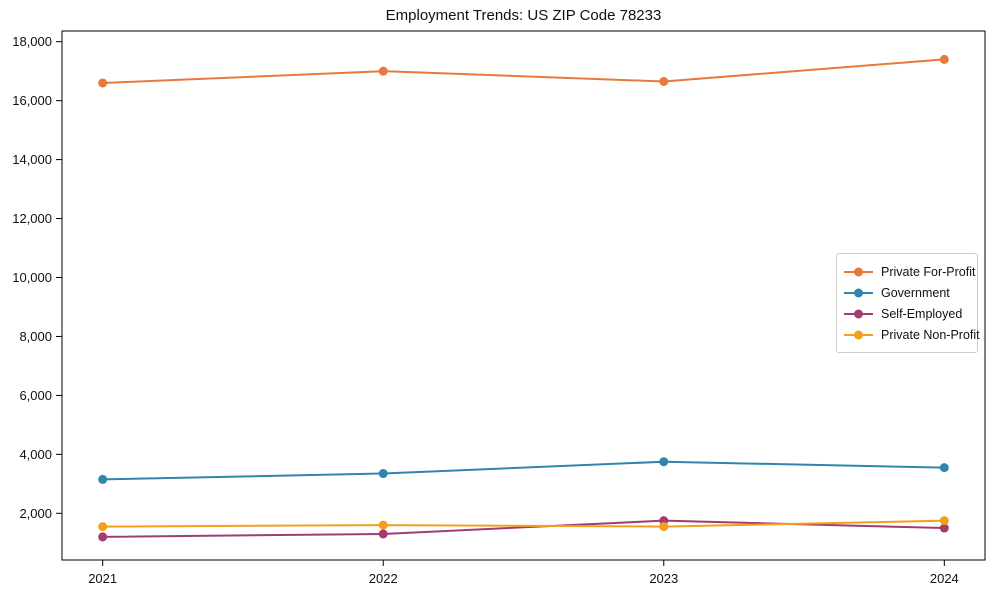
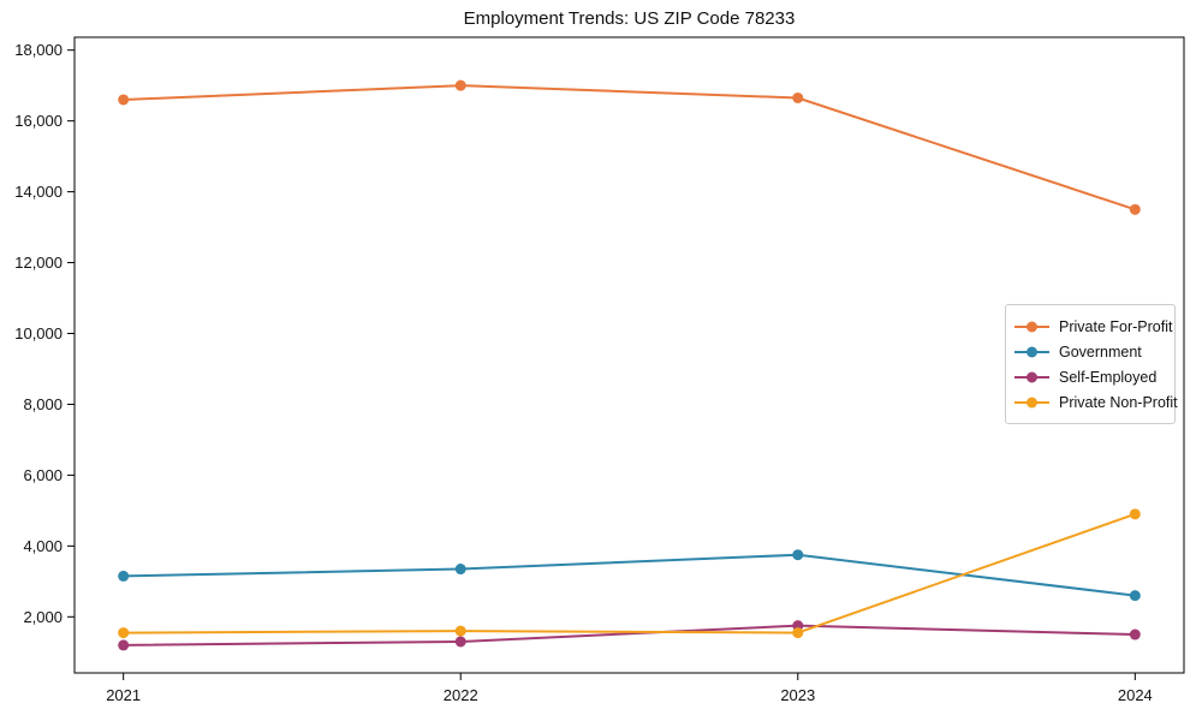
Private For-Profit/2024: 17400 -> 13500
Government/2024: 3600 -> 2600
Private Non-Profit/2024: 1800 -> 4900
